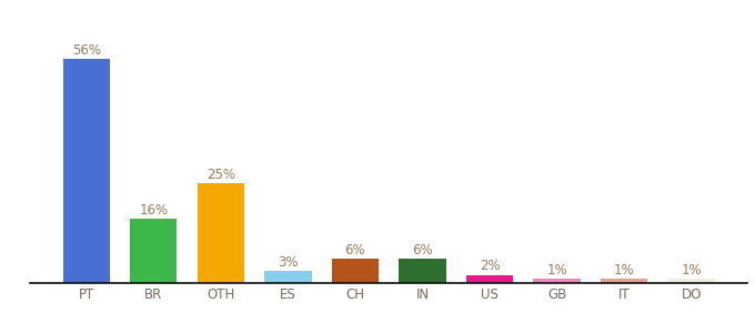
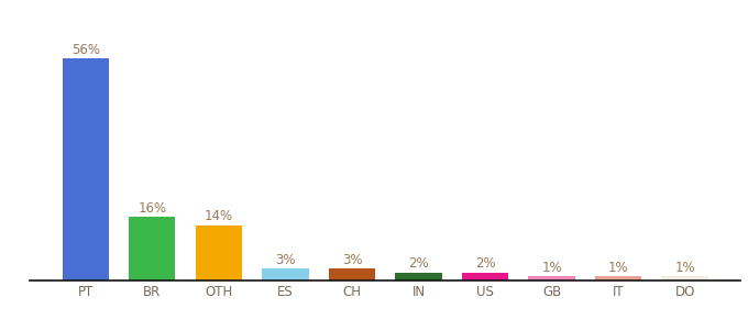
OTH: 25% -> 14%
CH: 6% -> 3%
IN: 6% -> 2%
